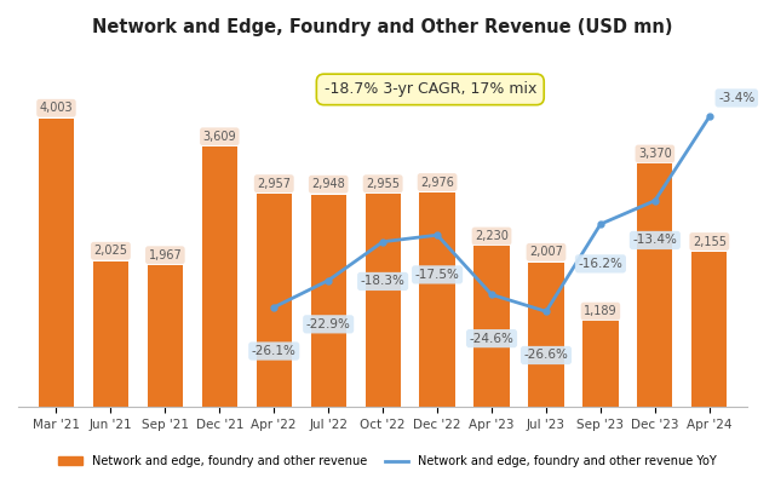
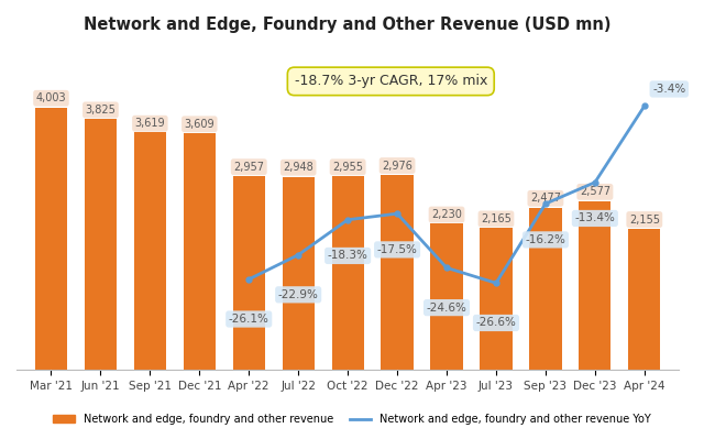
Network and edge, foundry and other revenue/Jun '21: 2,025 -> 3,825
Network and edge, foundry and other revenue/Sep '21: 1,967 -> 3,619
Network and edge, foundry and other revenue/Jul '23: 2,007 -> 2,165
Network and edge, foundry and other revenue/Sep '23: 1,189 -> 2,477
Network and edge, foundry and other revenue/Dec '23: 3,370 -> 2,577
